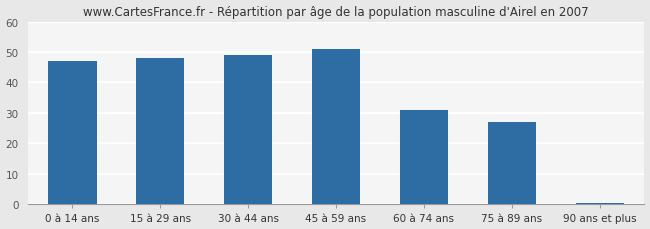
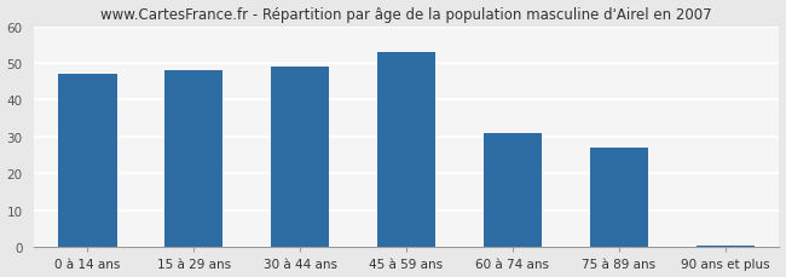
45 à 59 ans: 51.0 -> 53.0
